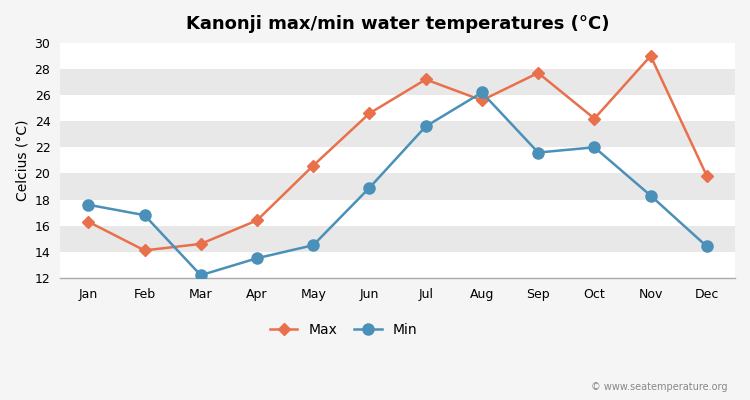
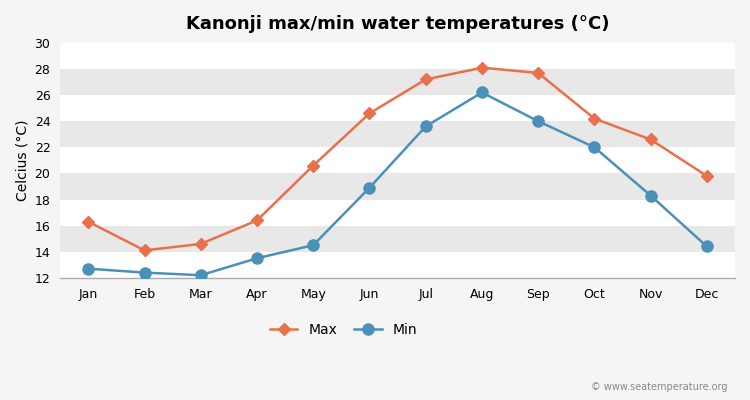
Min/Jan: 17.6 -> 12.7
Min/Feb: 16.8 -> 12.4
Max/Aug: 25.6 -> 28.1
Min/Sep: 21.6 -> 24.0
Max/Nov: 29.0 -> 22.6
